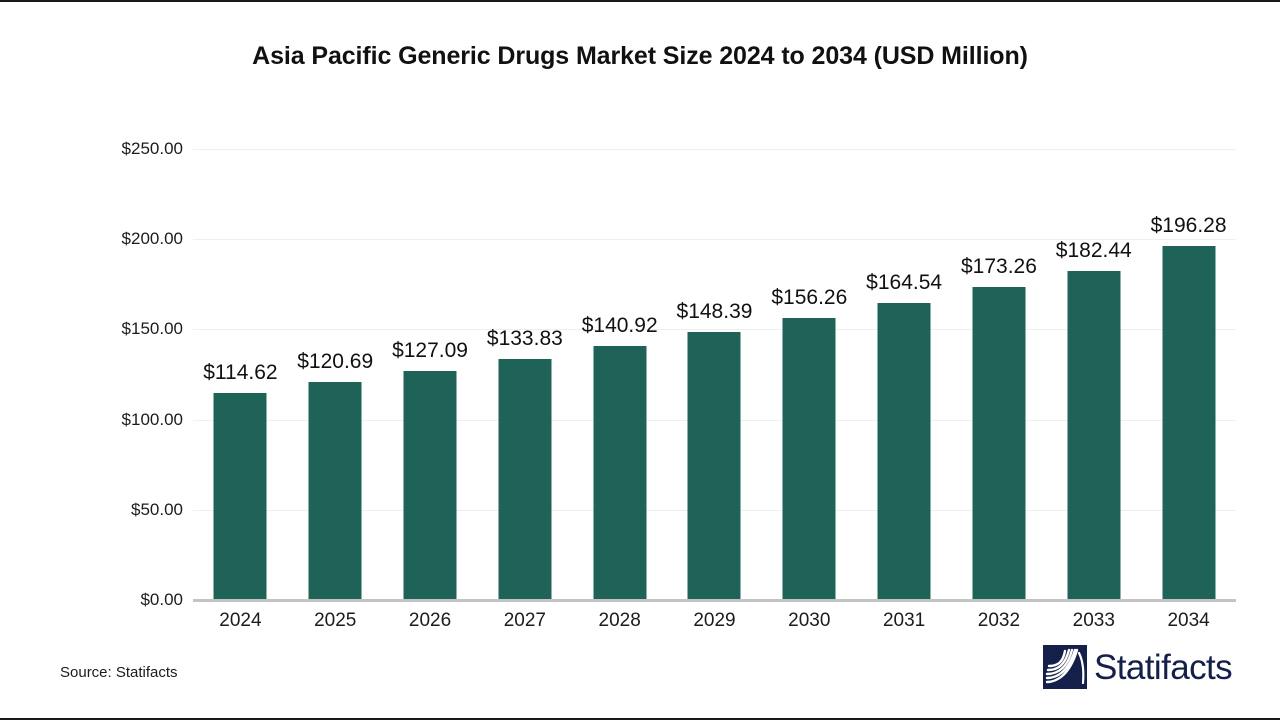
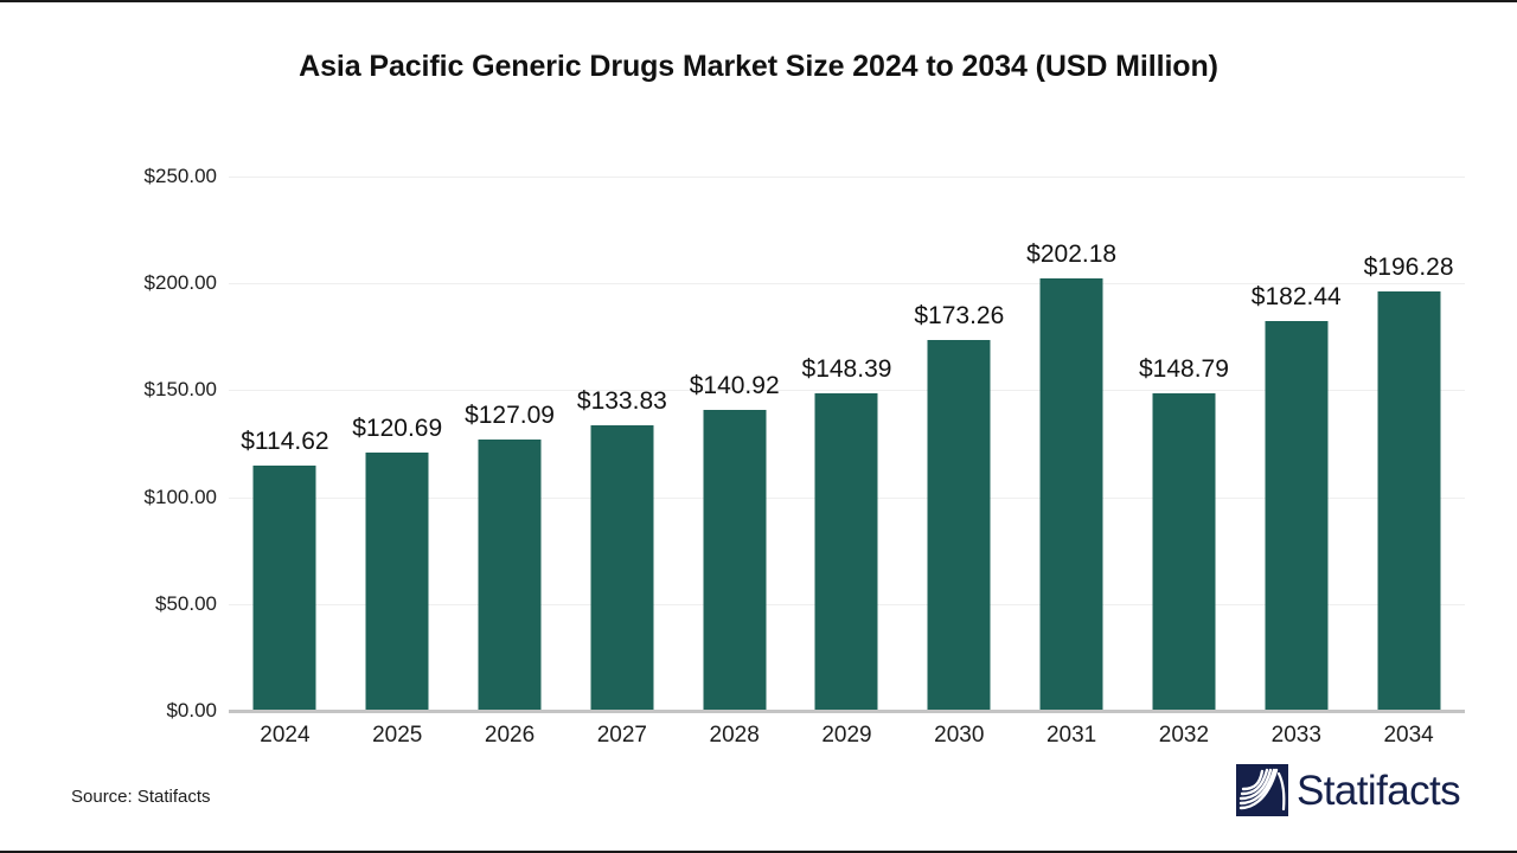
2030: $156.26 -> $173.26
2031: $164.54 -> $202.18
2032: $173.26 -> $148.79
